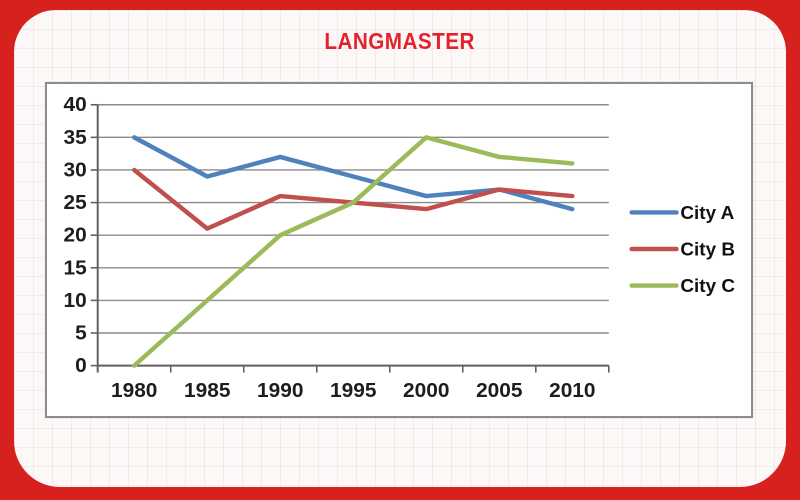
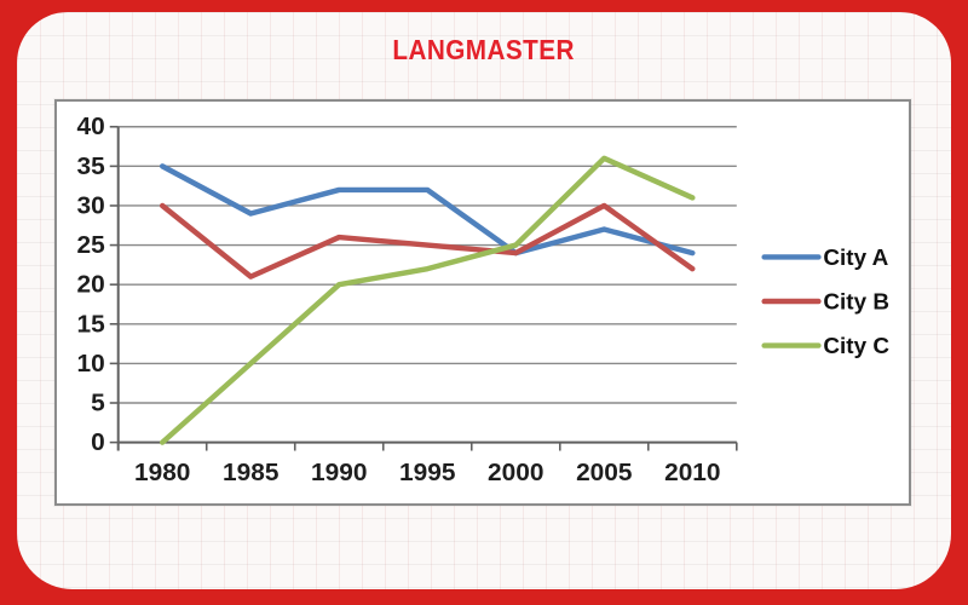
City A/1995: 29 -> 32
City C/1995: 25 -> 22
City A/2000: 26 -> 24
City C/2000: 35 -> 25
City B/2005: 27 -> 30
City C/2005: 32 -> 36
City B/2010: 26 -> 22
